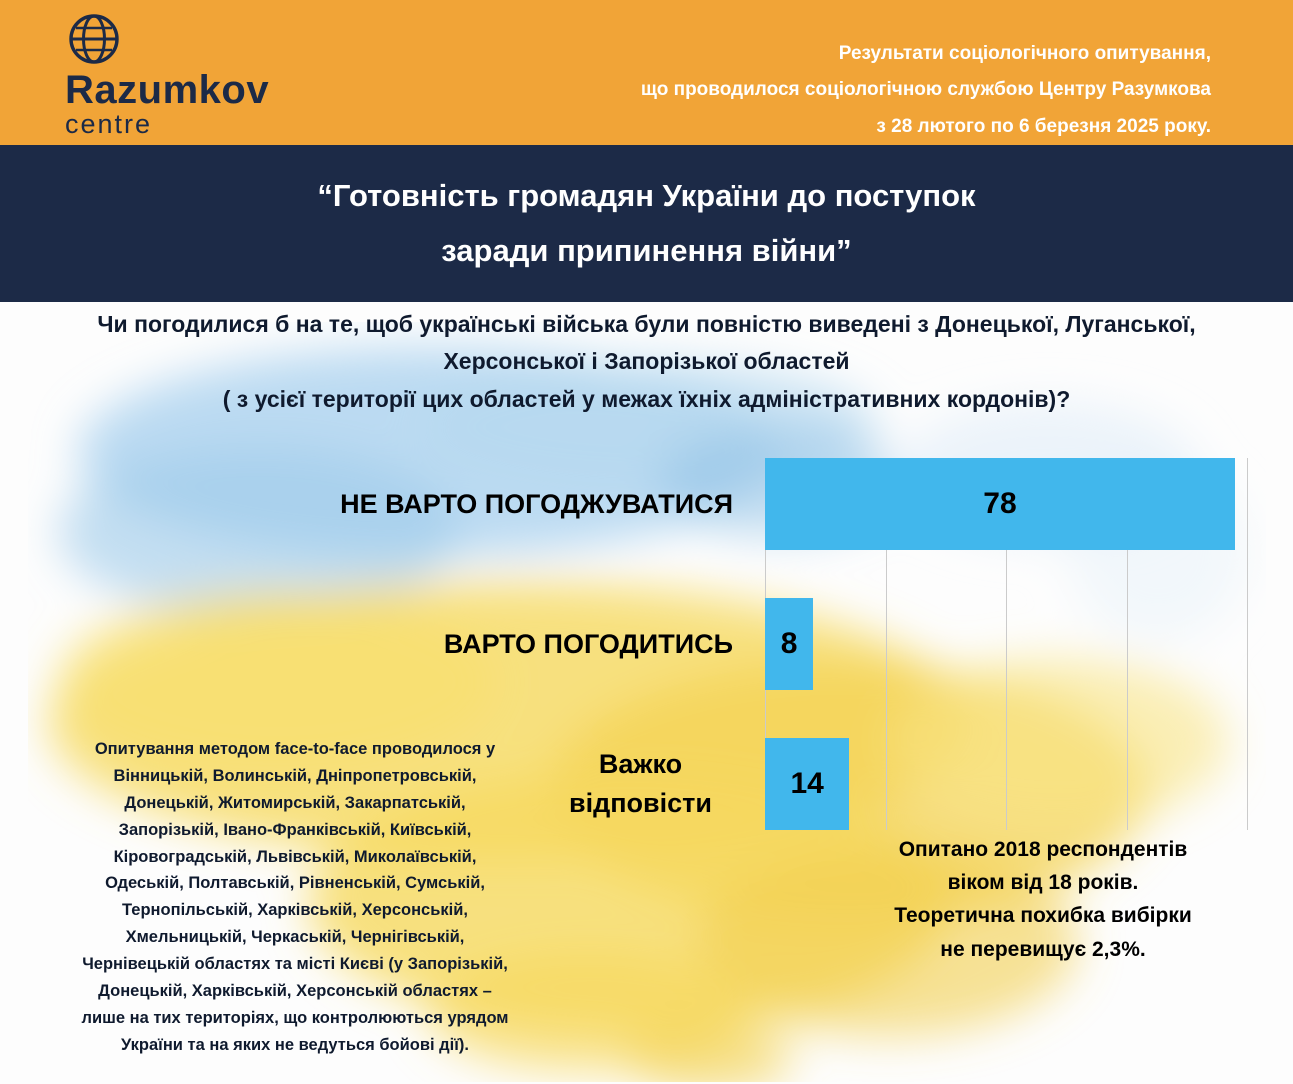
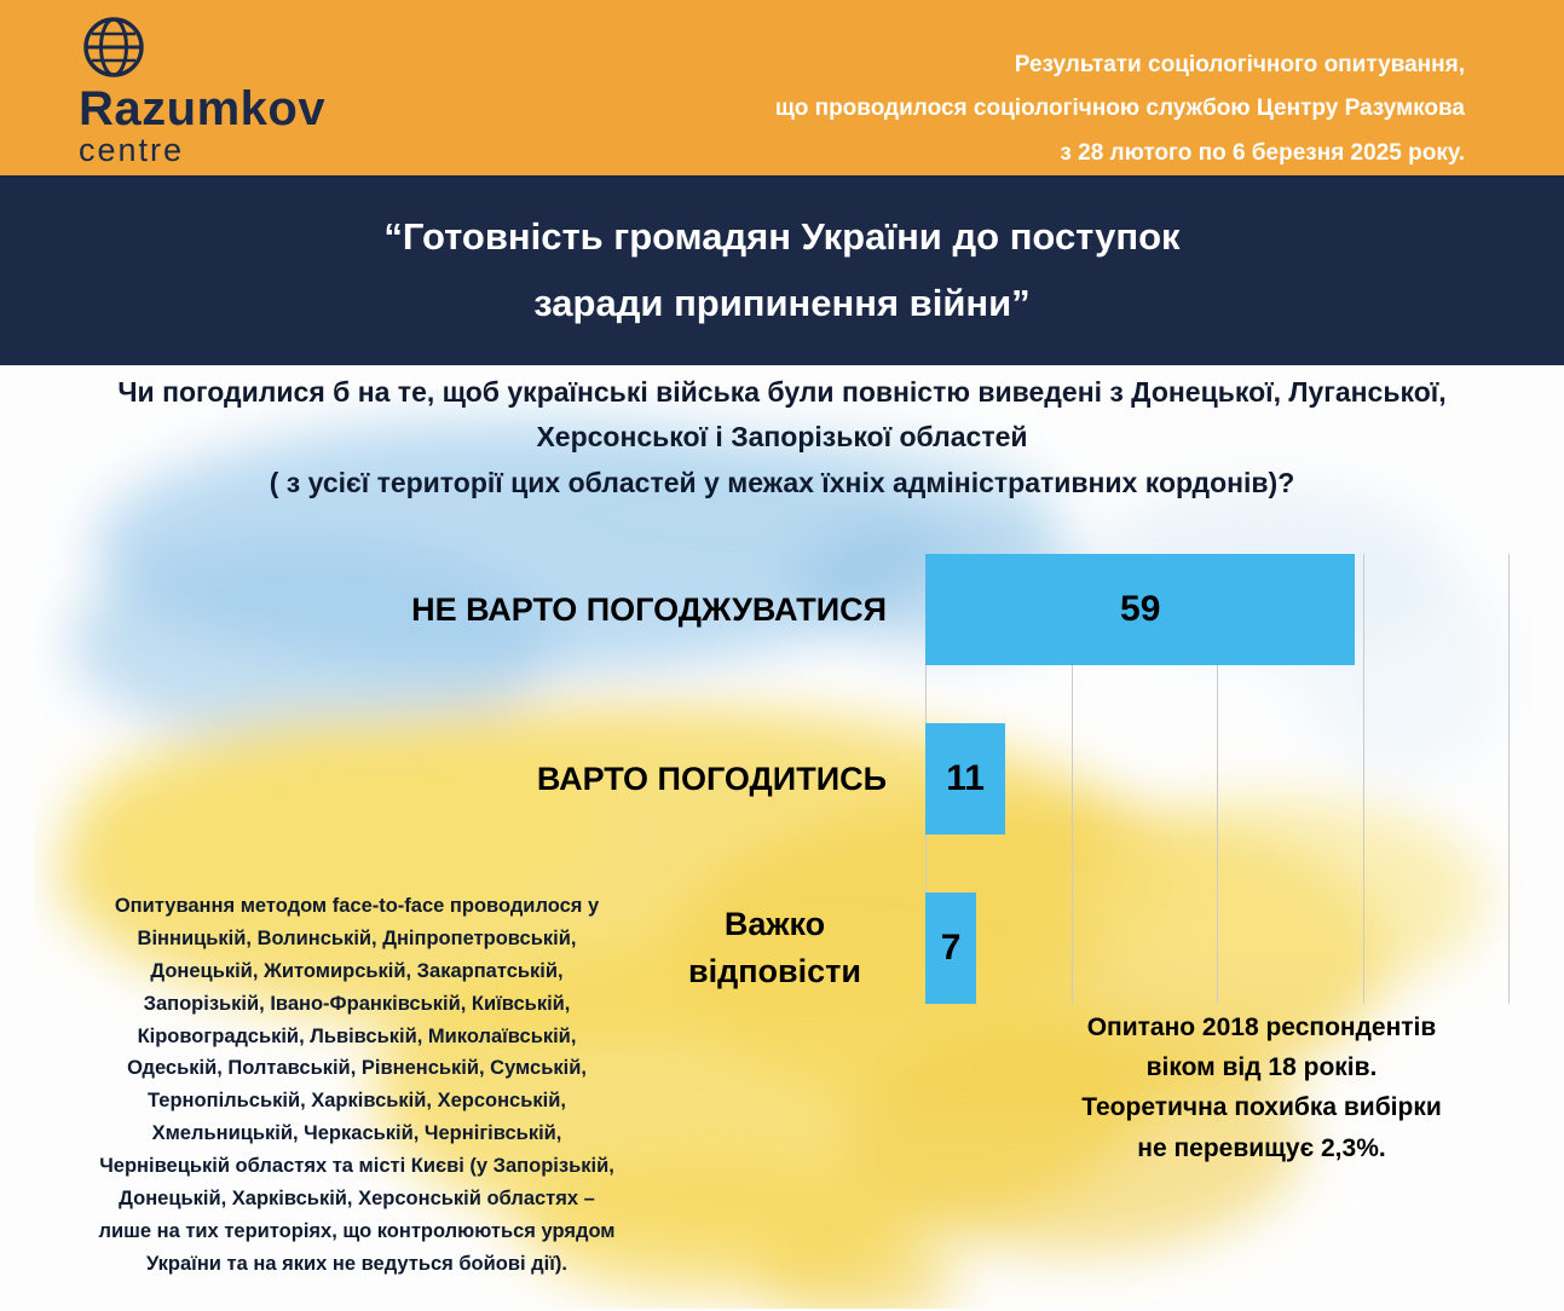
НЕ ВАРТО ПОГОДЖУВАТИСЯ: 78 -> 59
ВАРТО ПОГОДИТИСЬ: 8 -> 11
Важко відповісти: 14 -> 7
